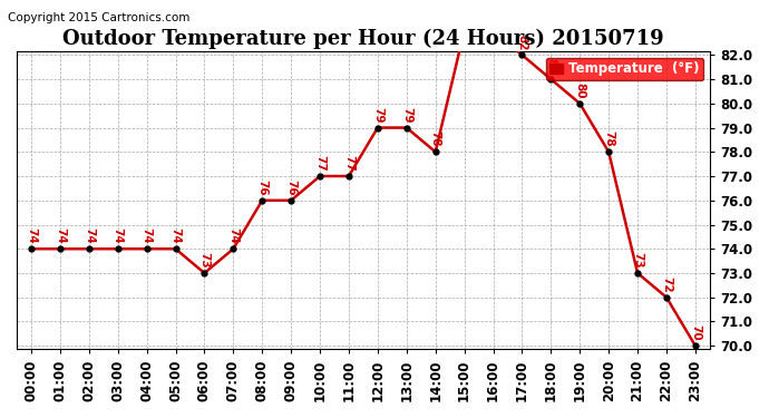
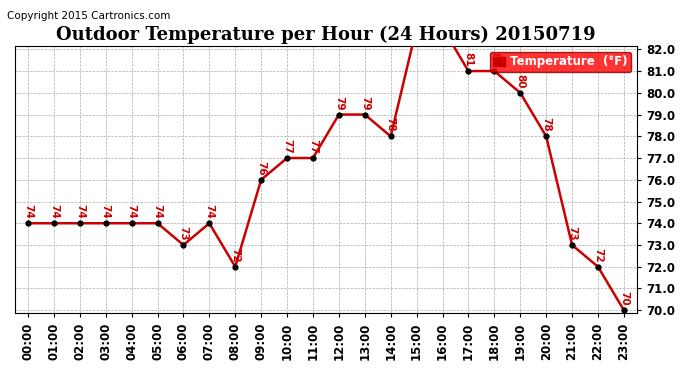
08:00: 76 -> 72
17:00: 82 -> 81
